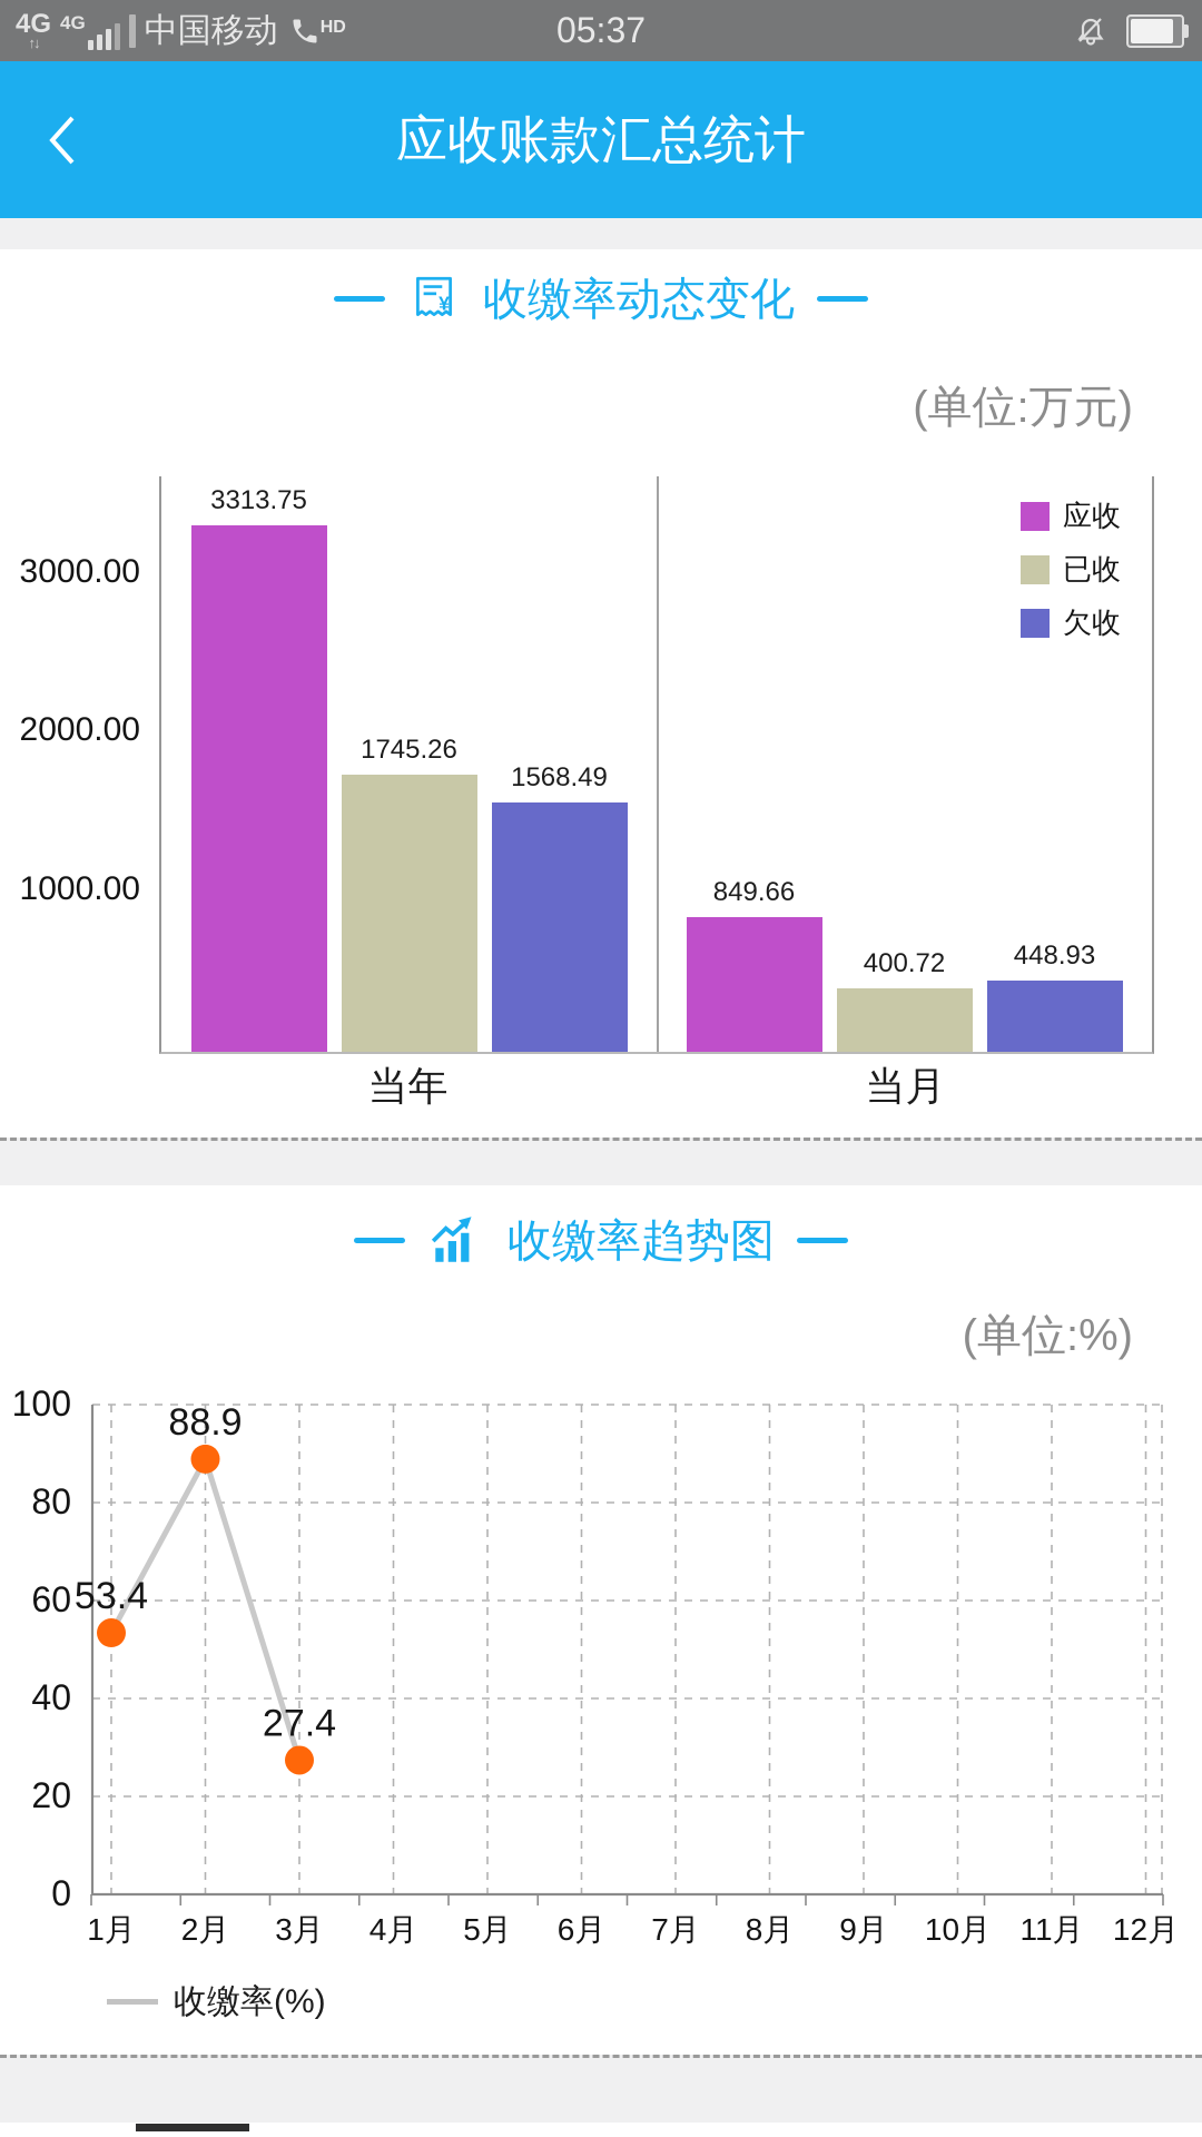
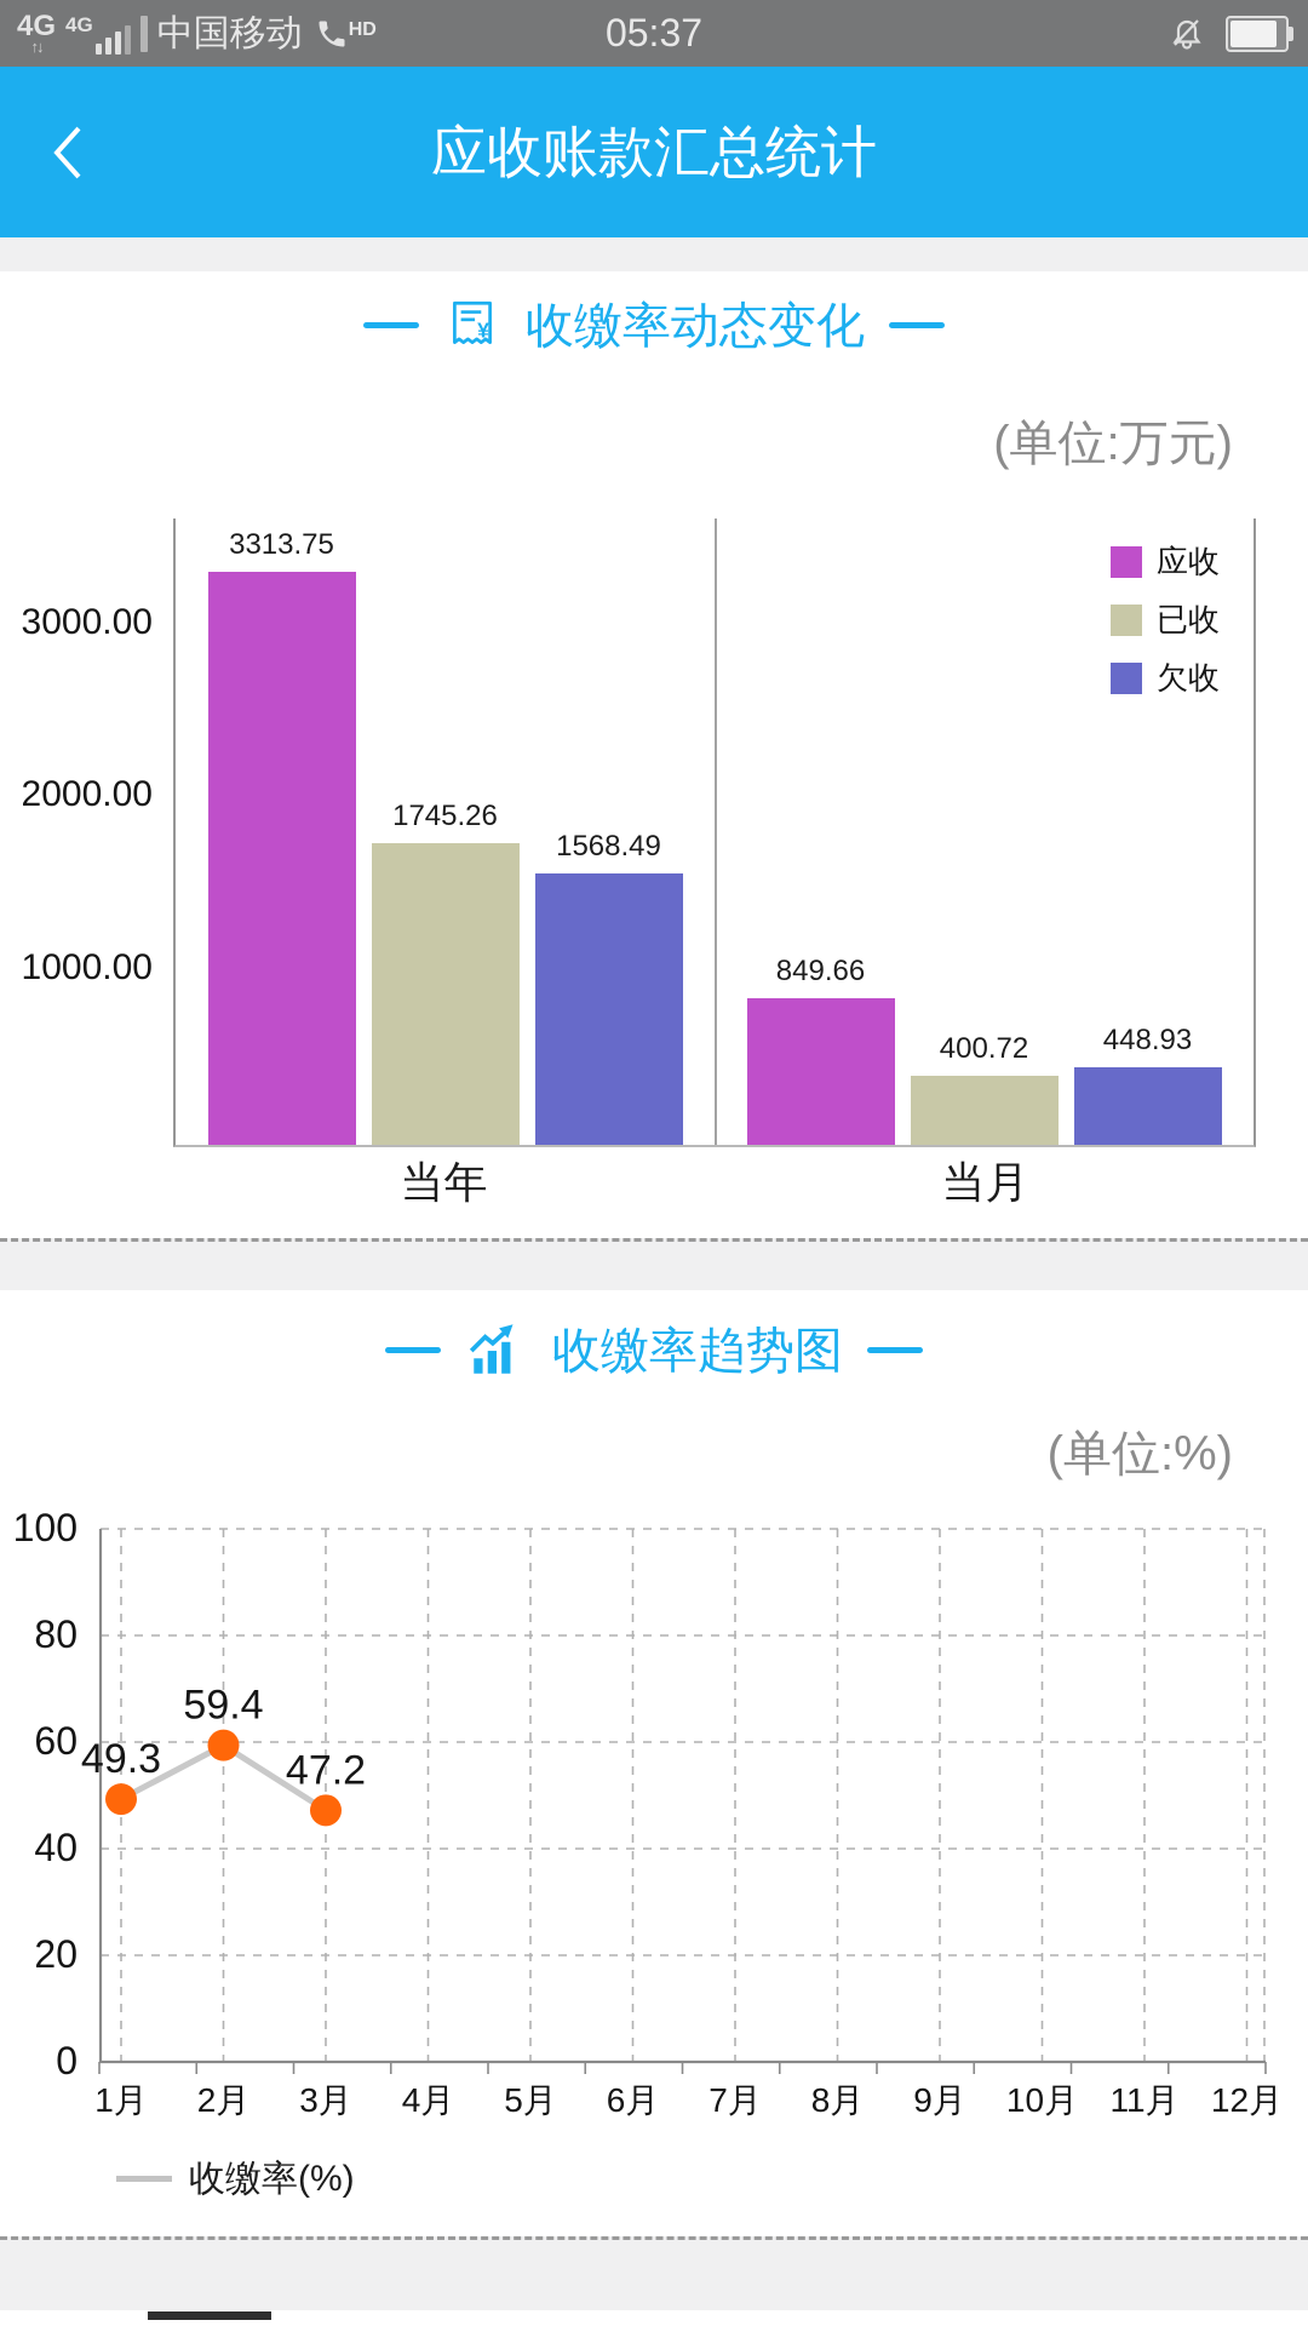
收缴率趋势图/1月: 53.4 -> 49.3
收缴率趋势图/2月: 88.9 -> 59.4
收缴率趋势图/3月: 27.4 -> 47.2
